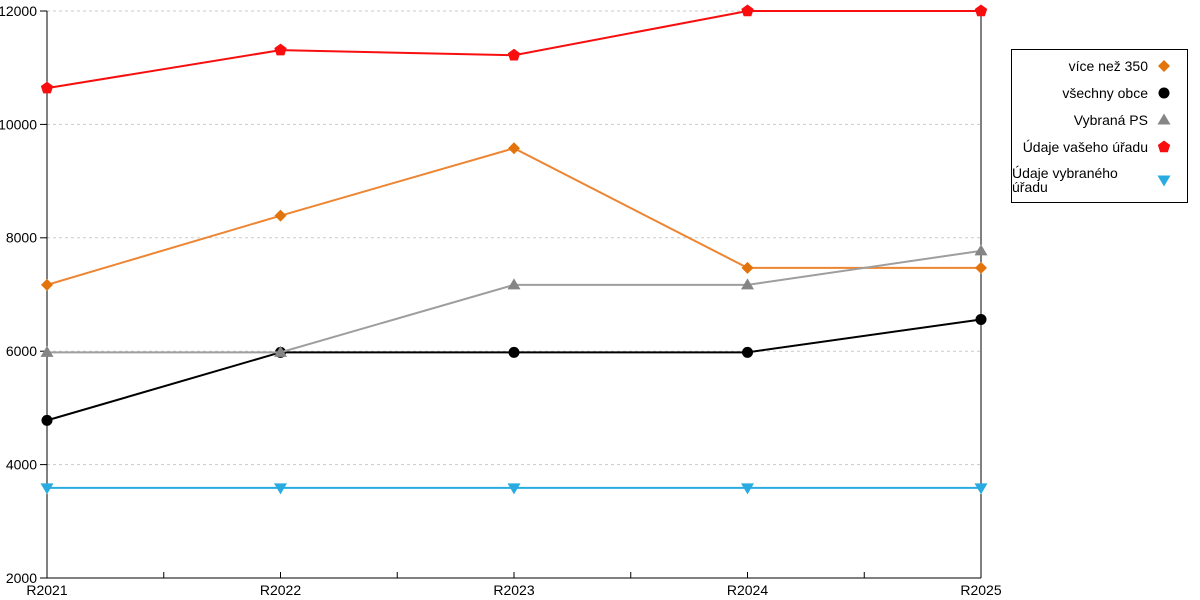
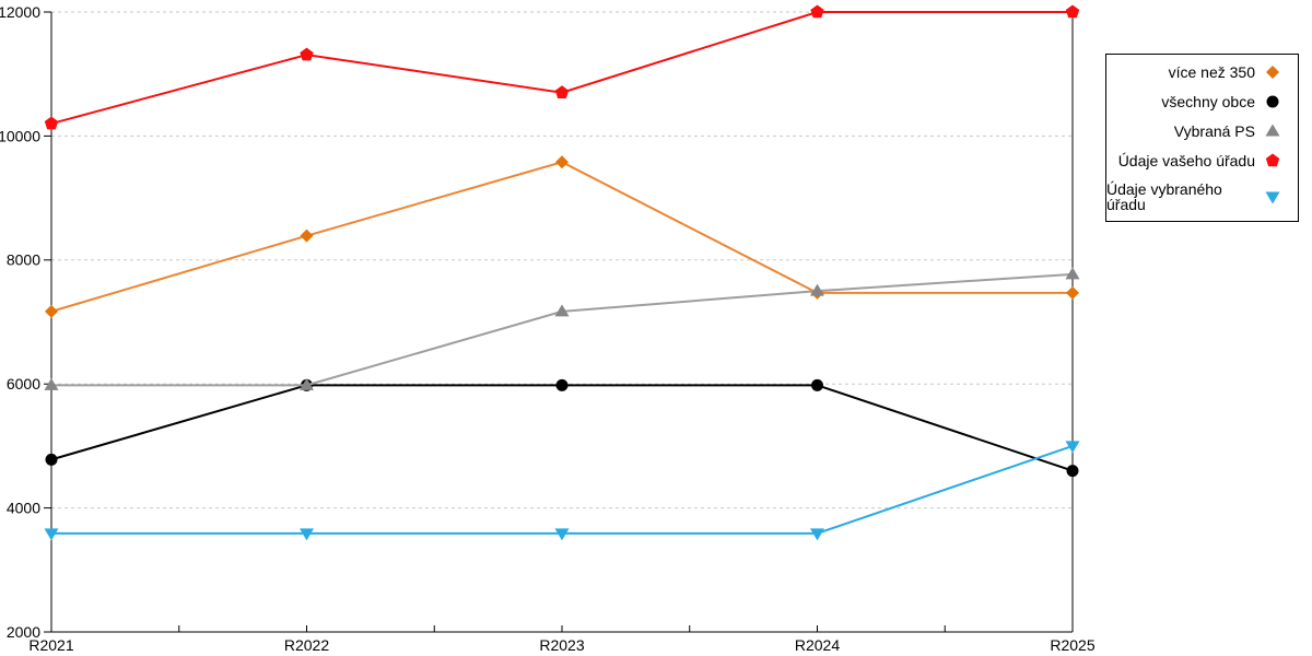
Údaje vašeho úřadu/R2021: 10600 -> 10200
Údaje vašeho úřadu/R2023: 11200 -> 10700
Vybraná PS/R2024: 7200 -> 7500
všechny obce/R2025: 6600 -> 4600
Údaje vybraného úřadu/R2025: 3600 -> 5000
